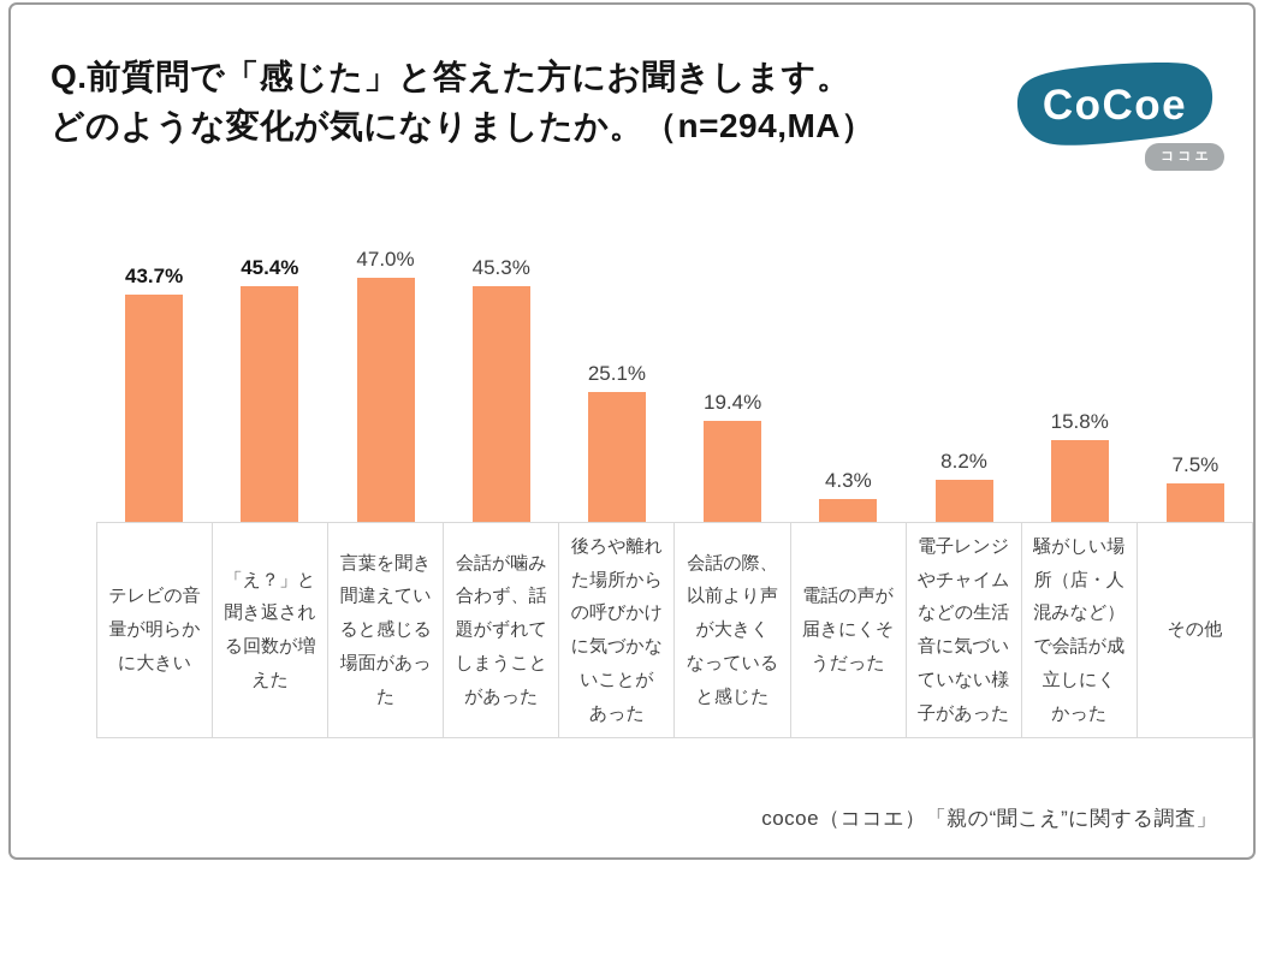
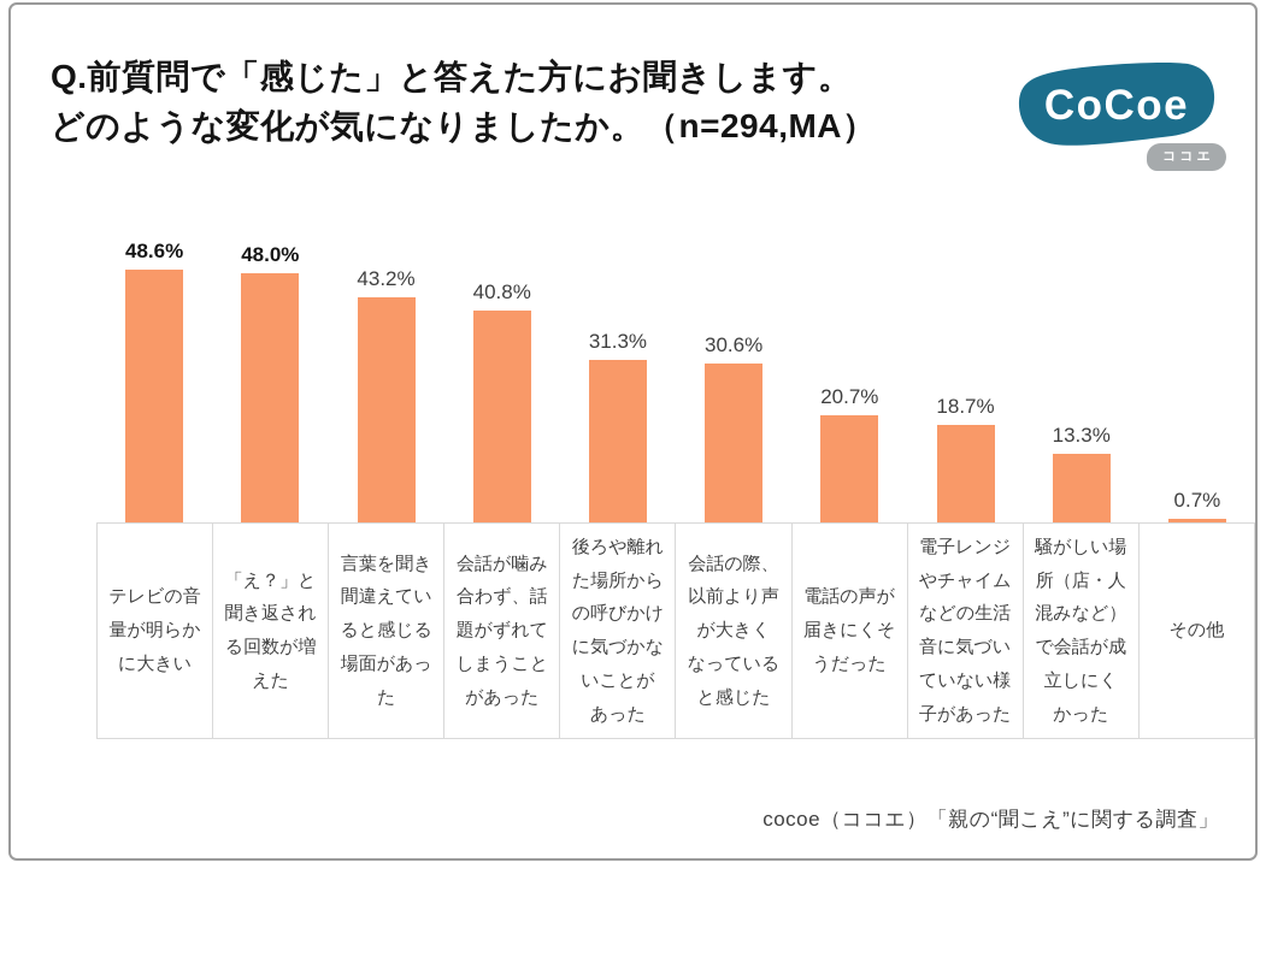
テレビの音量が明らかに大きい: 43.7% -> 48.6%
「え？」と聞き返される回数が増えた: 45.4% -> 48.0%
言葉を聞き間違えていると感じる場面があった: 47.0% -> 43.2%
会話が噛み合わず、話題がずれてしまうことがあった: 45.3% -> 40.8%
後ろや離れた場所からの呼びかけに気づかないことがあった: 25.1% -> 31.3%
会話の際、以前より声が大きくなっていると感じた: 19.4% -> 30.6%
電話の声が届きにくそうだった: 4.3% -> 20.7%
電子レンジやチャイムなどの生活音に気づいていない様子があった: 8.2% -> 18.7%
騒がしい場所（店・人混みなど）で会話が成立しにくかった: 15.8% -> 13.3%
その他: 7.5% -> 0.7%
